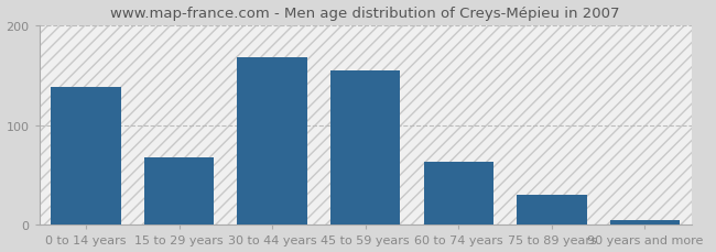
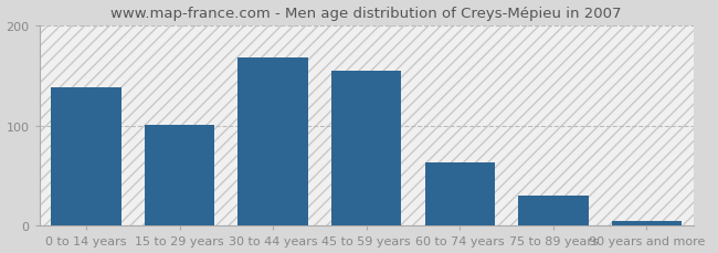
15 to 29 years: 68 -> 101
